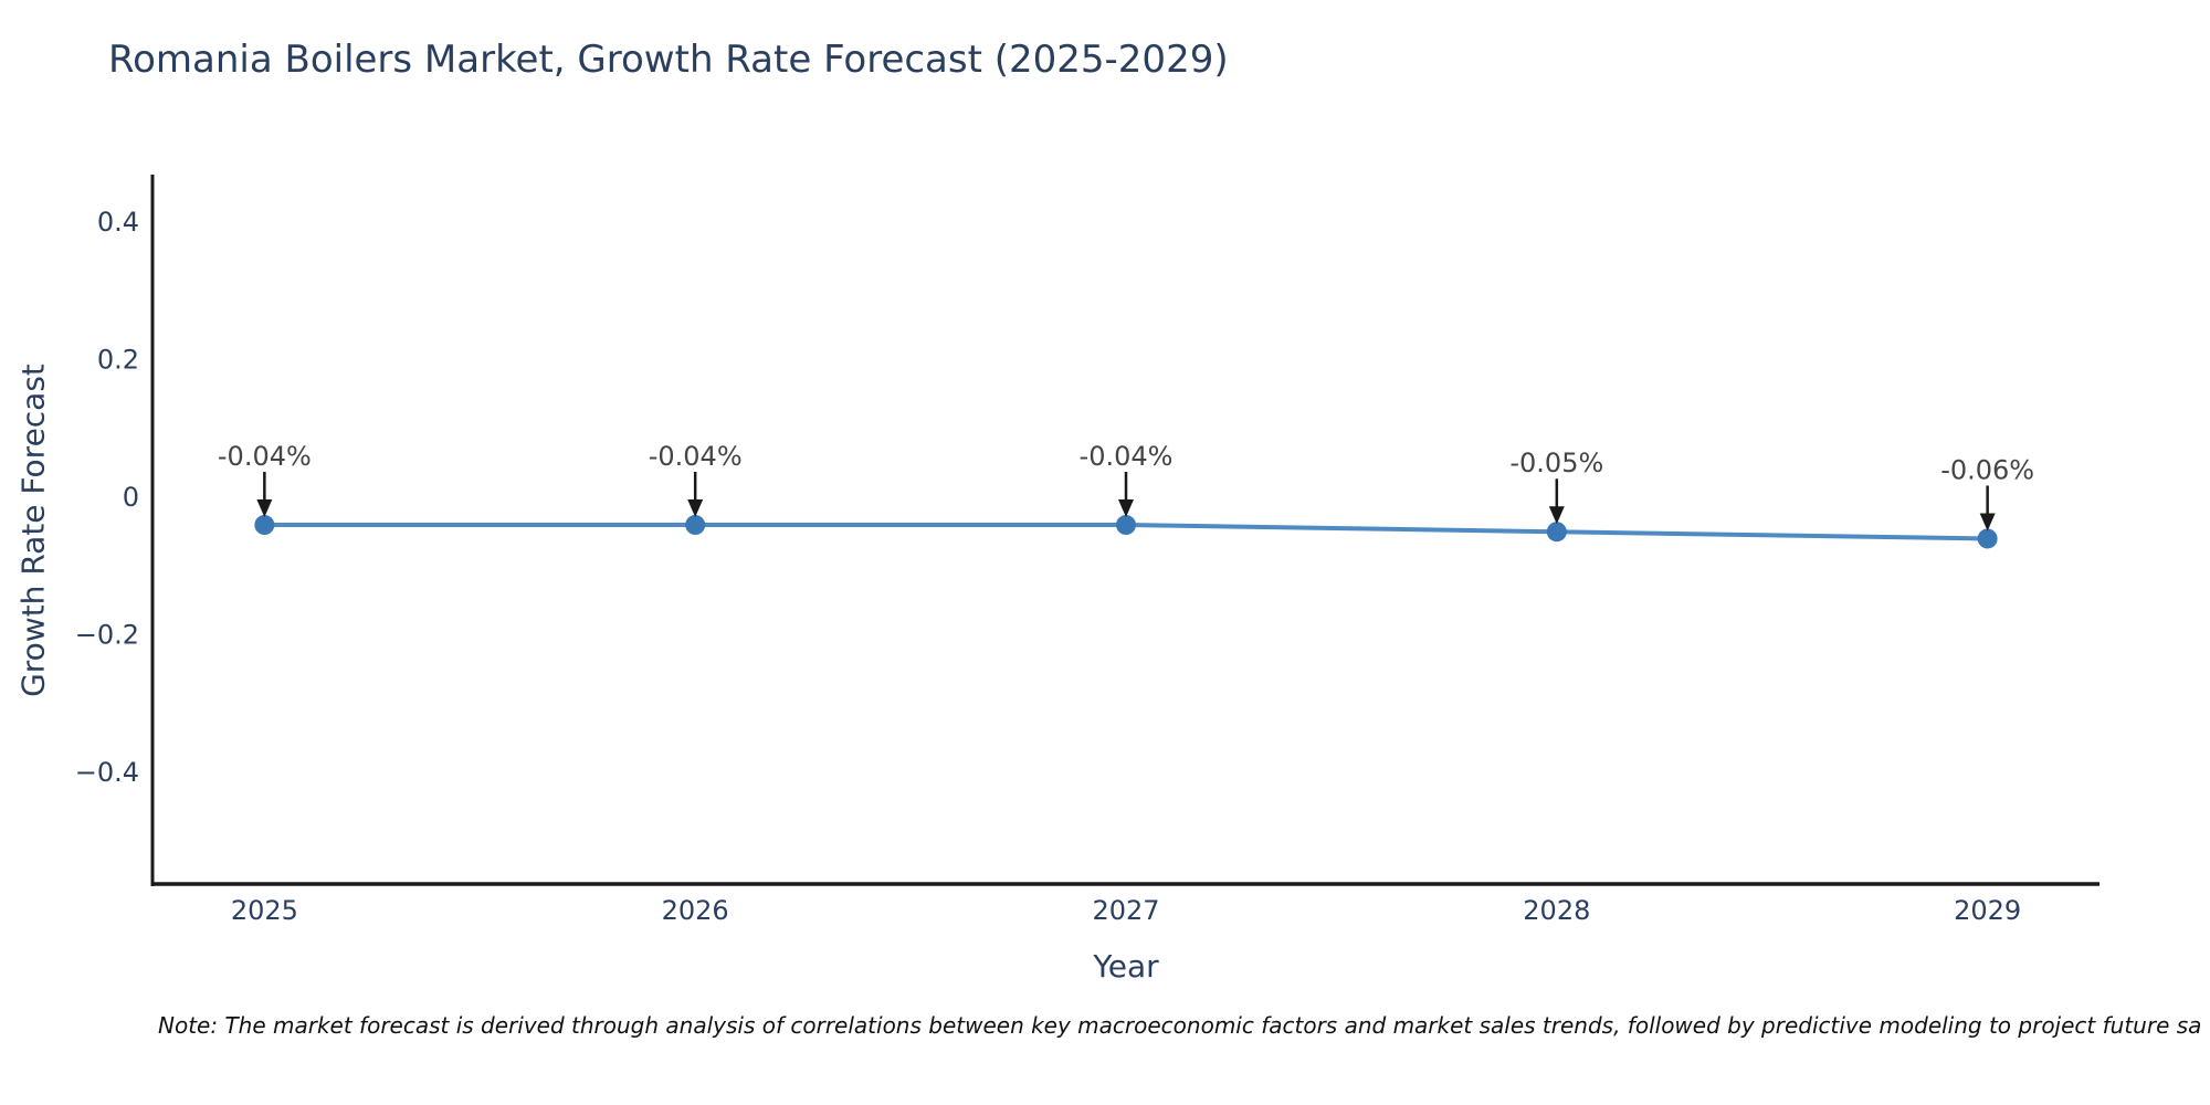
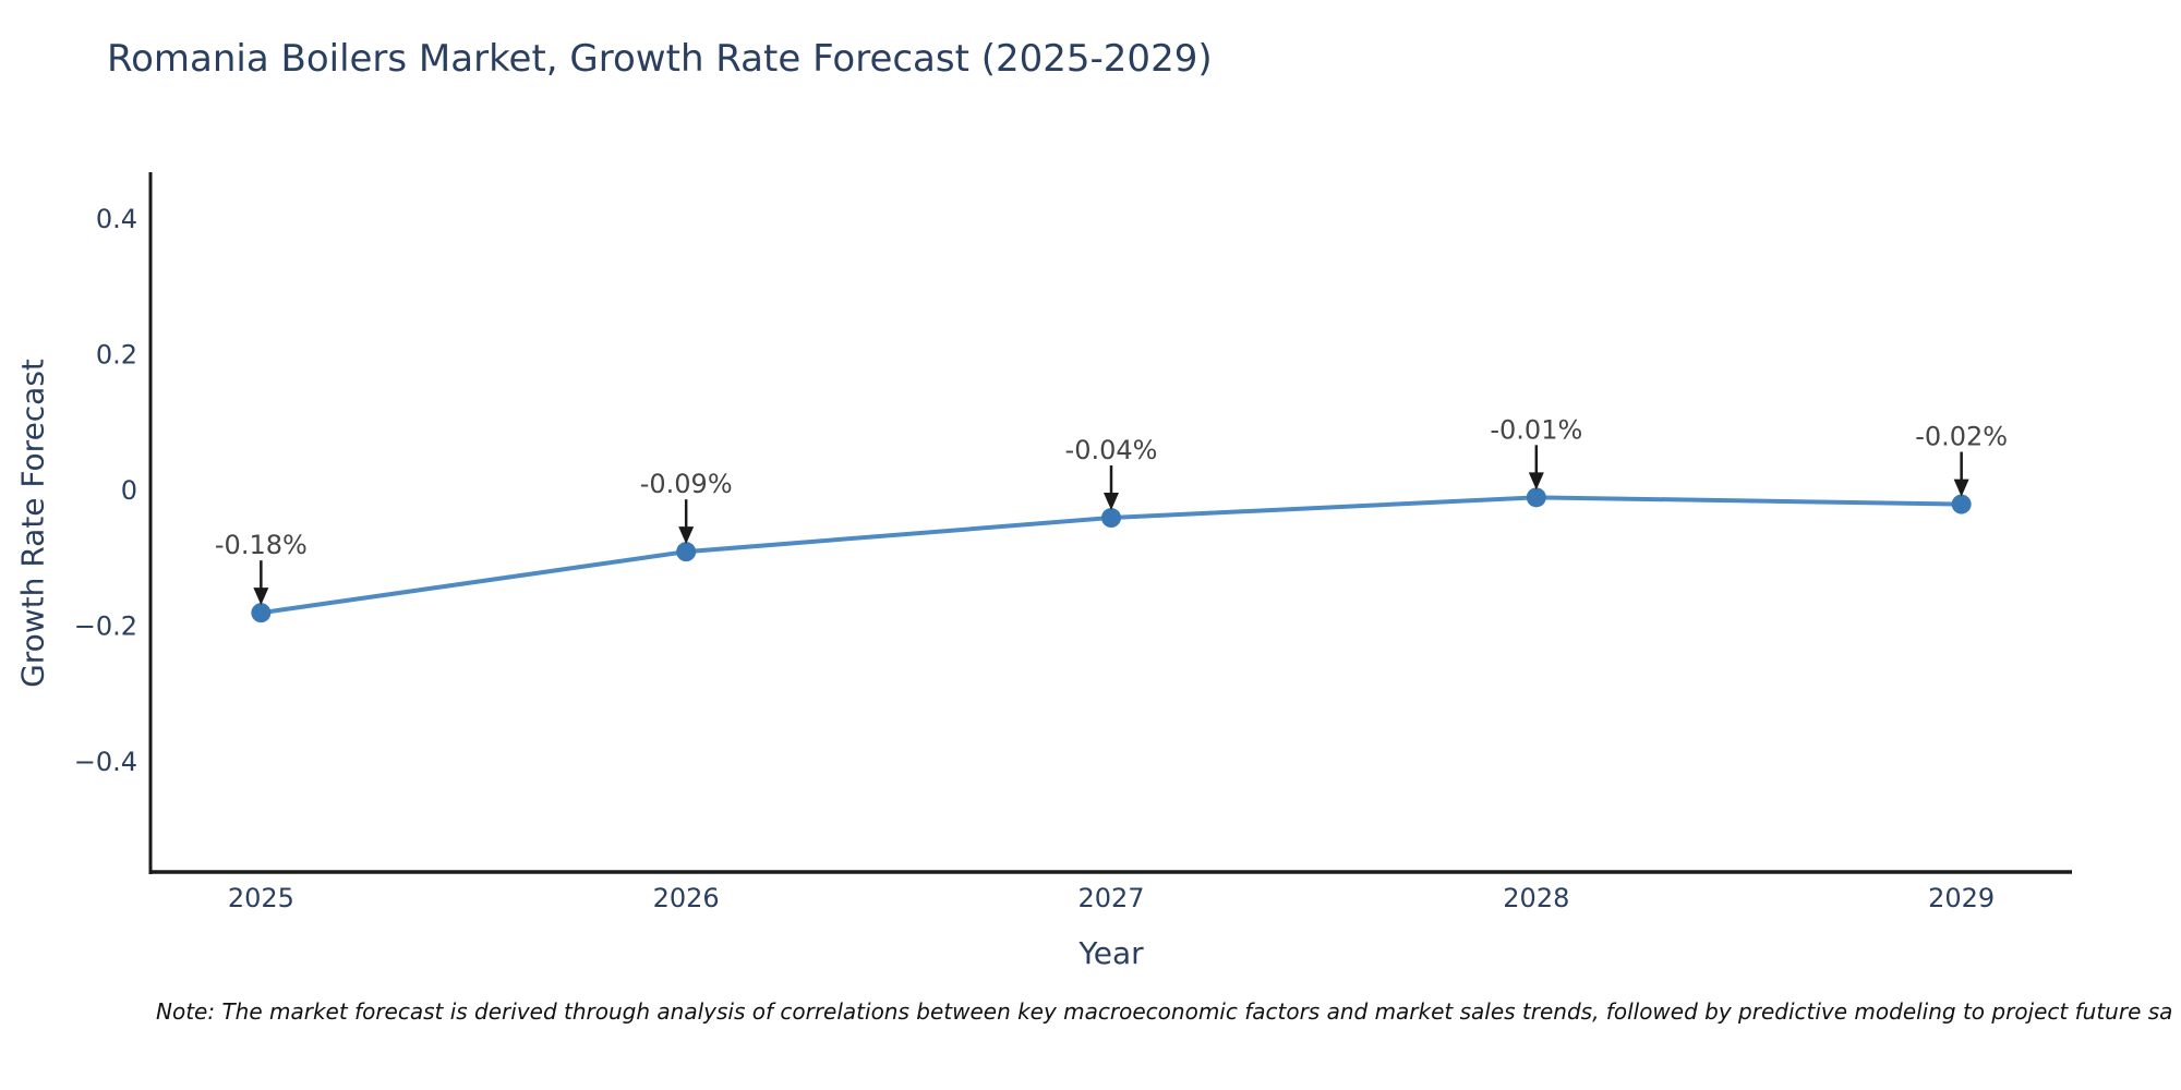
2025: -0.04% -> -0.18%
2026: -0.04% -> -0.09%
2028: -0.05% -> -0.01%
2029: -0.06% -> -0.02%
